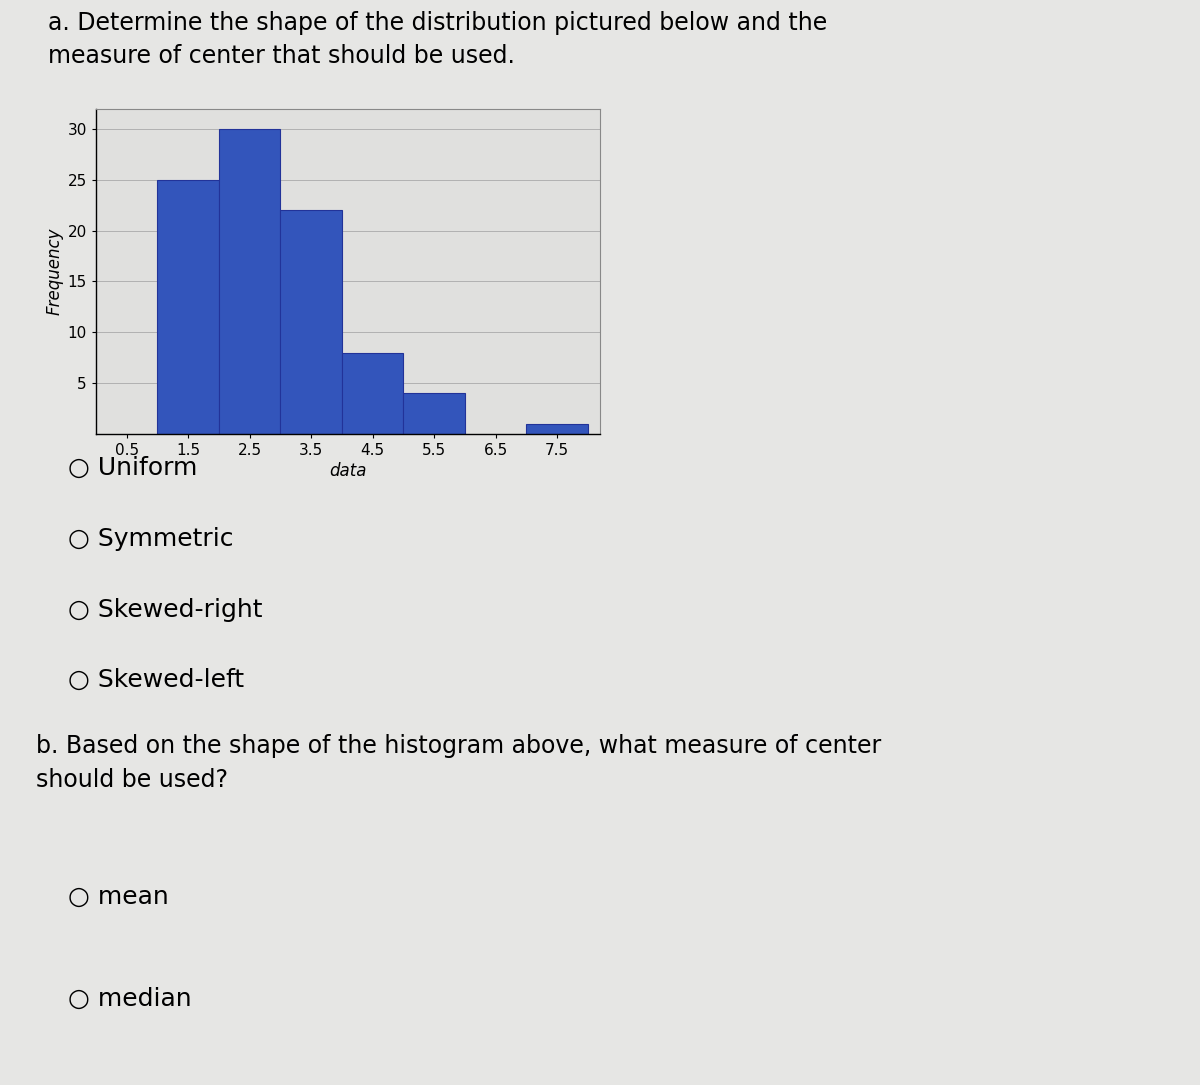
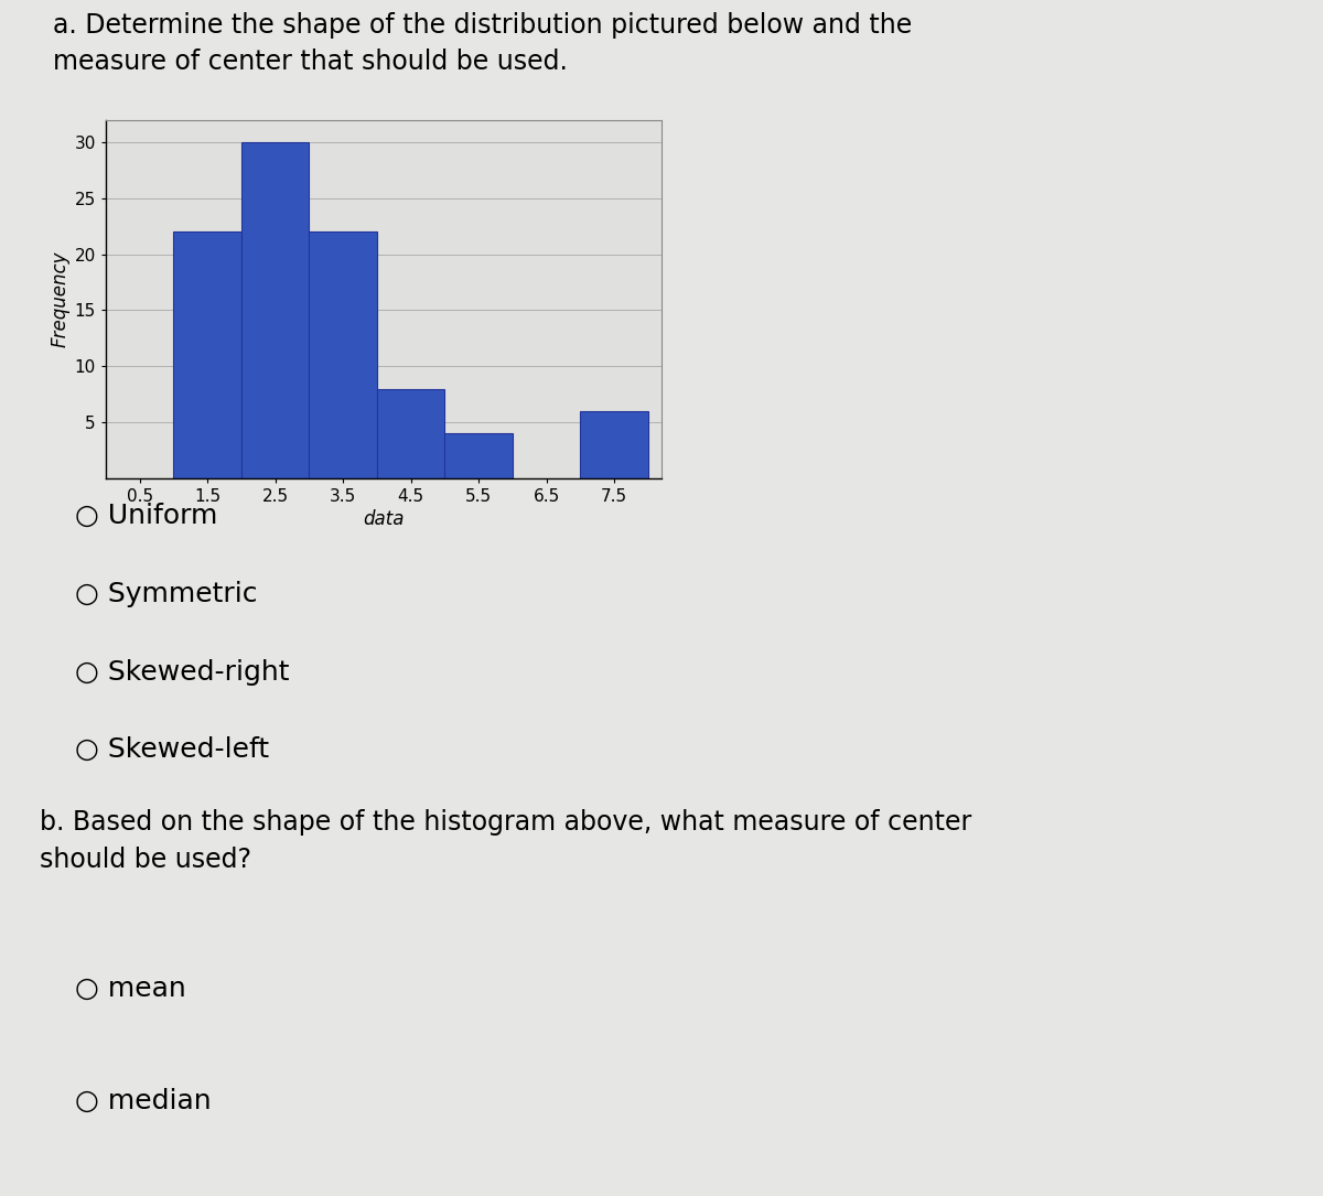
1.5: 25 -> 22
7.5: 1 -> 6
